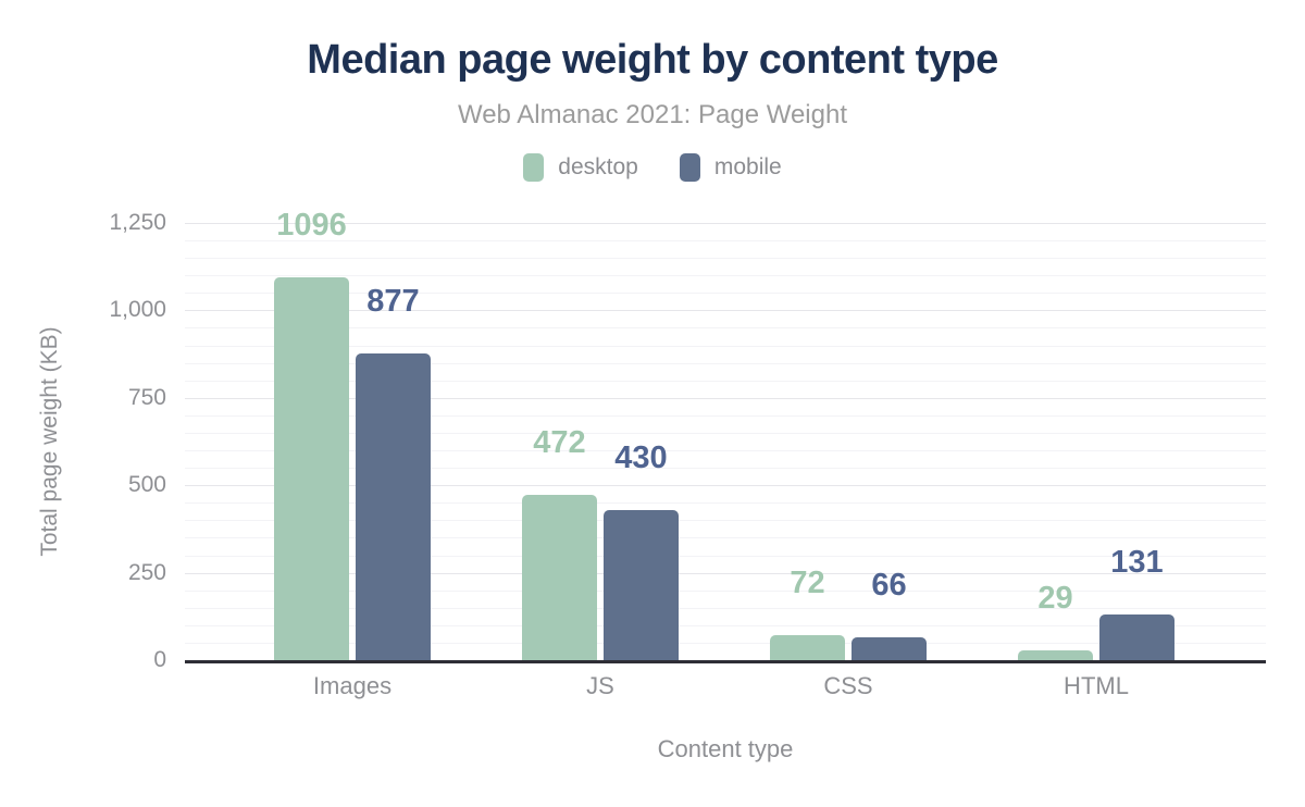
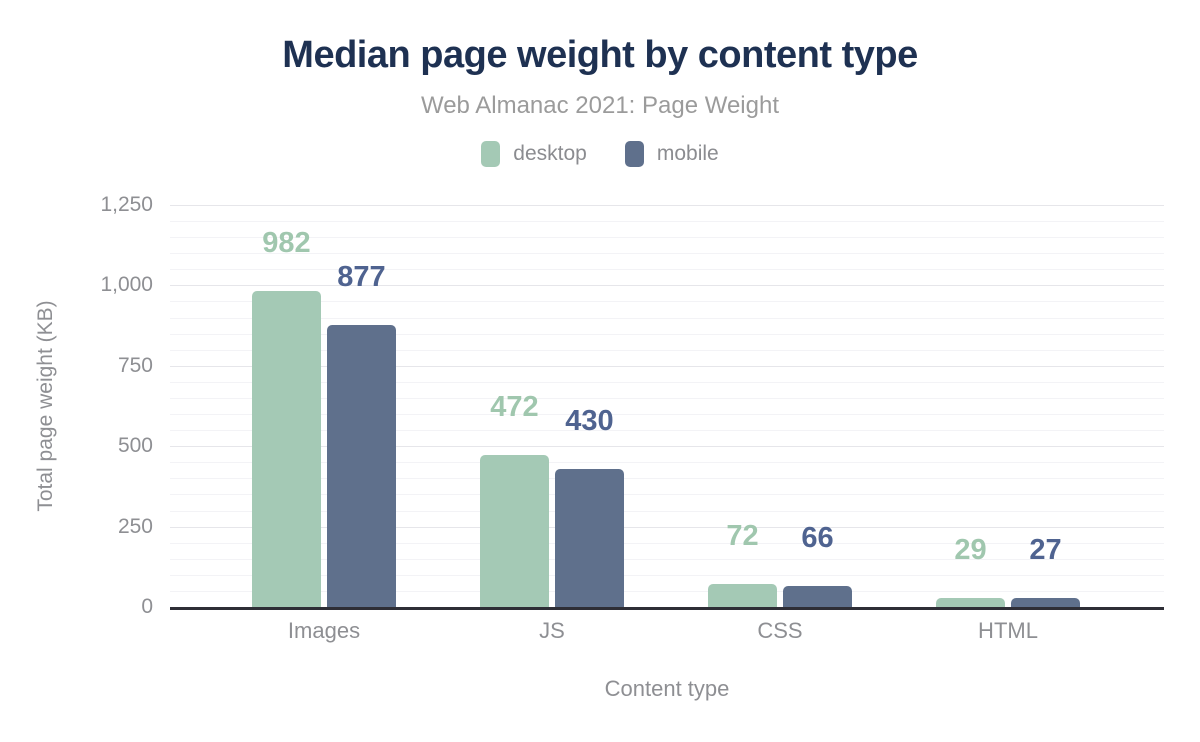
desktop/Images: 1096 -> 982
mobile/HTML: 131 -> 27
